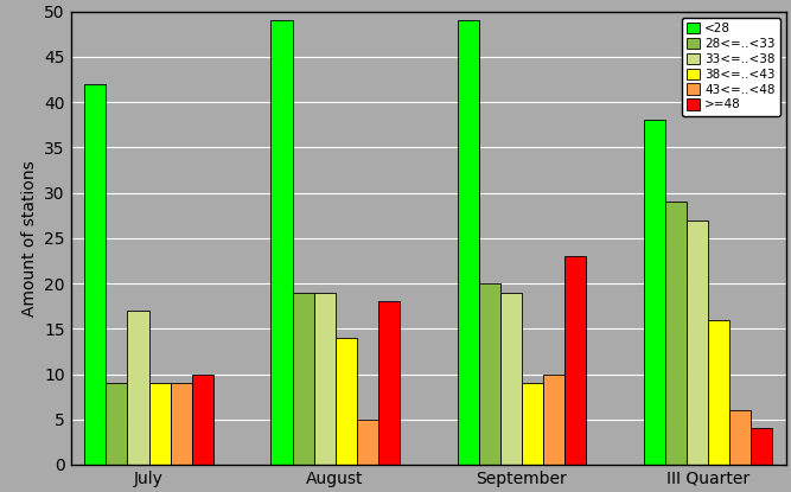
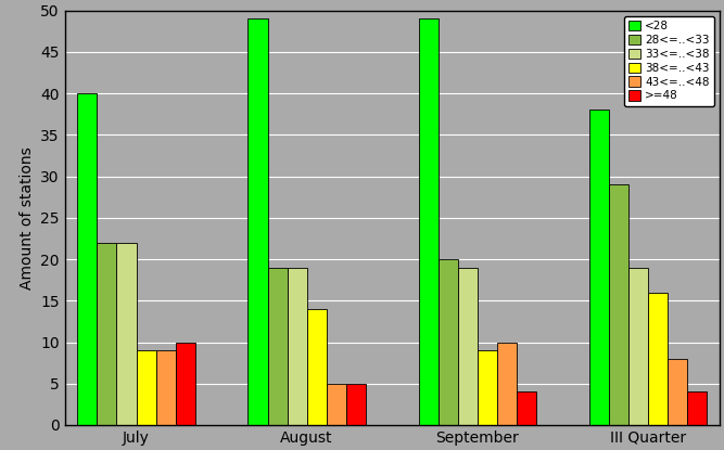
<28/July: 42 -> 40
28<=..<33/July: 9 -> 22
33<=..<38/July: 17 -> 22
>=48/August: 18 -> 5
>=48/September: 23 -> 4
33<=..<38/III Quarter: 27 -> 19
43<=..<48/III Quarter: 6 -> 8
